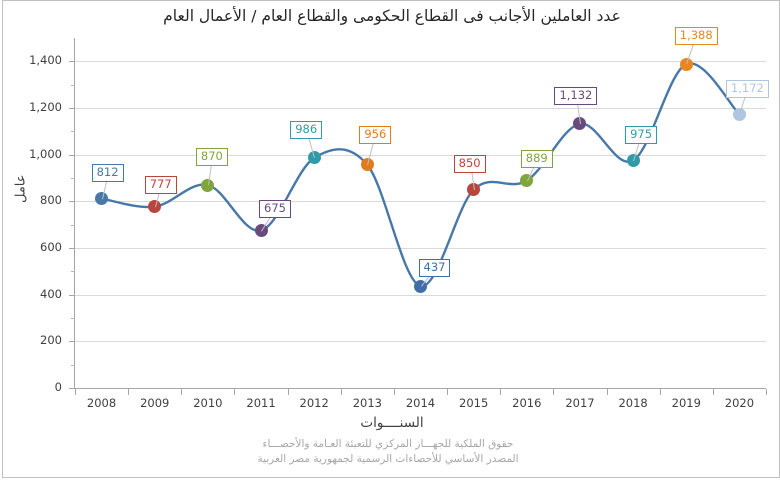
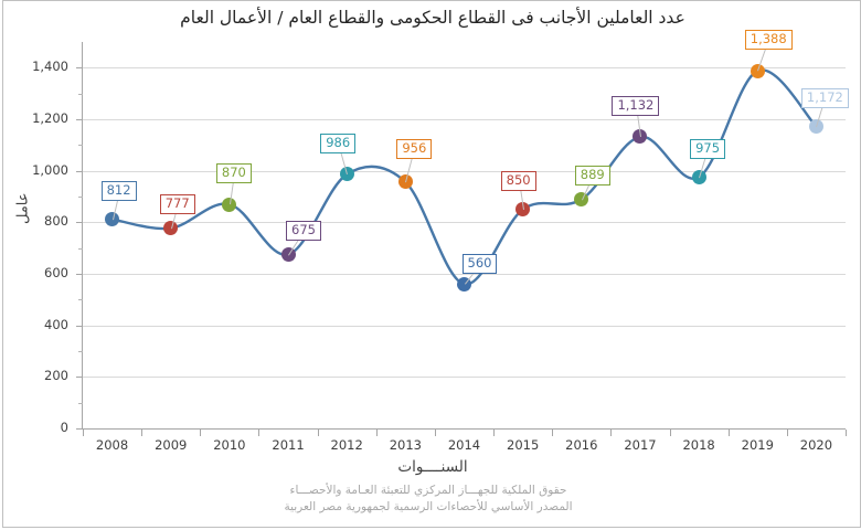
2014: 437 -> 560
